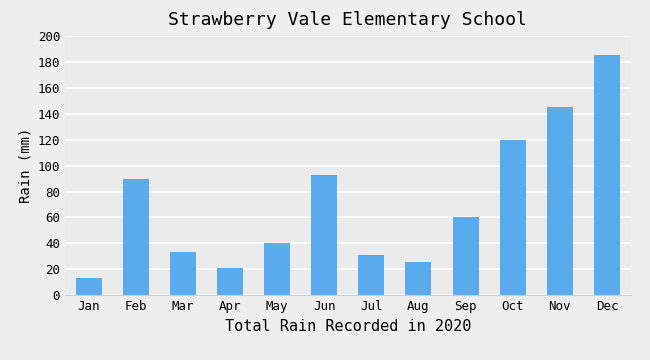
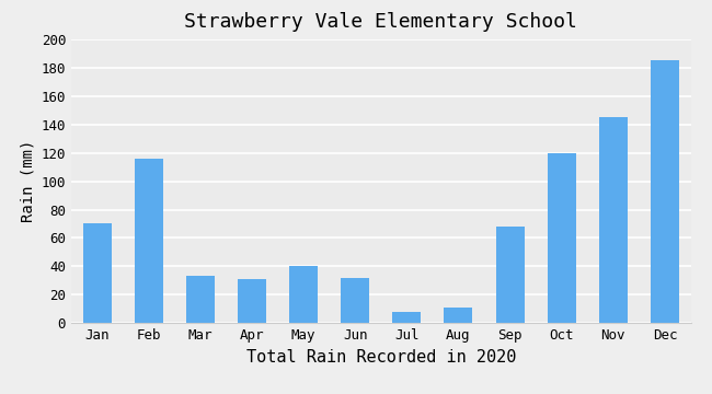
Jan: 13 -> 70
Feb: 90 -> 116
Apr: 21 -> 31
Jun: 93 -> 32
Jul: 31 -> 8
Aug: 26 -> 11
Sep: 60 -> 68
